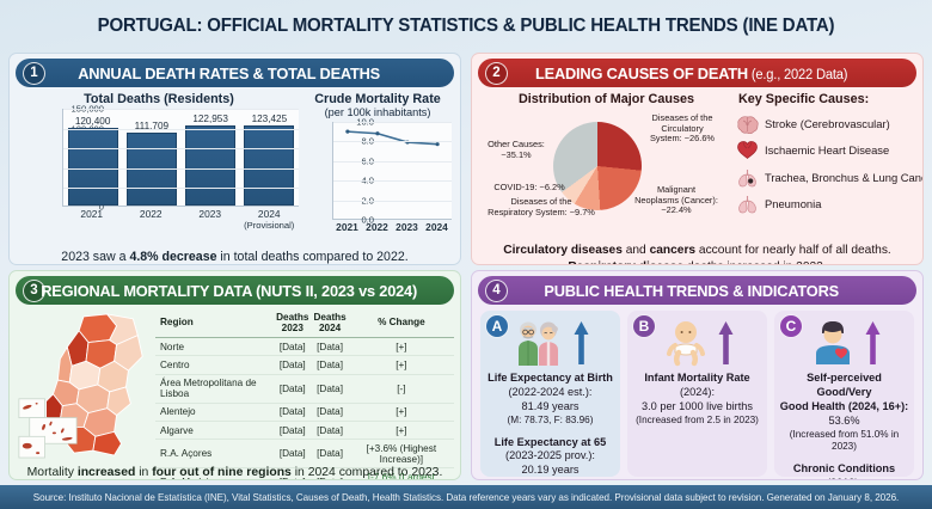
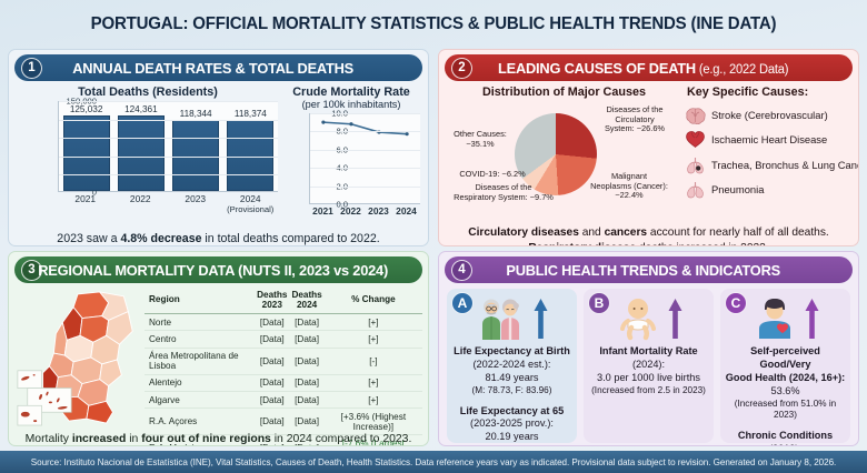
Total Deaths (Residents)/2021: 120,400 -> 125,032
Total Deaths (Residents)/2022: 111,709 -> 124,361
Total Deaths (Residents)/2023: 122,953 -> 118,344
Total Deaths (Residents)/2024: 123,425 -> 118,374
